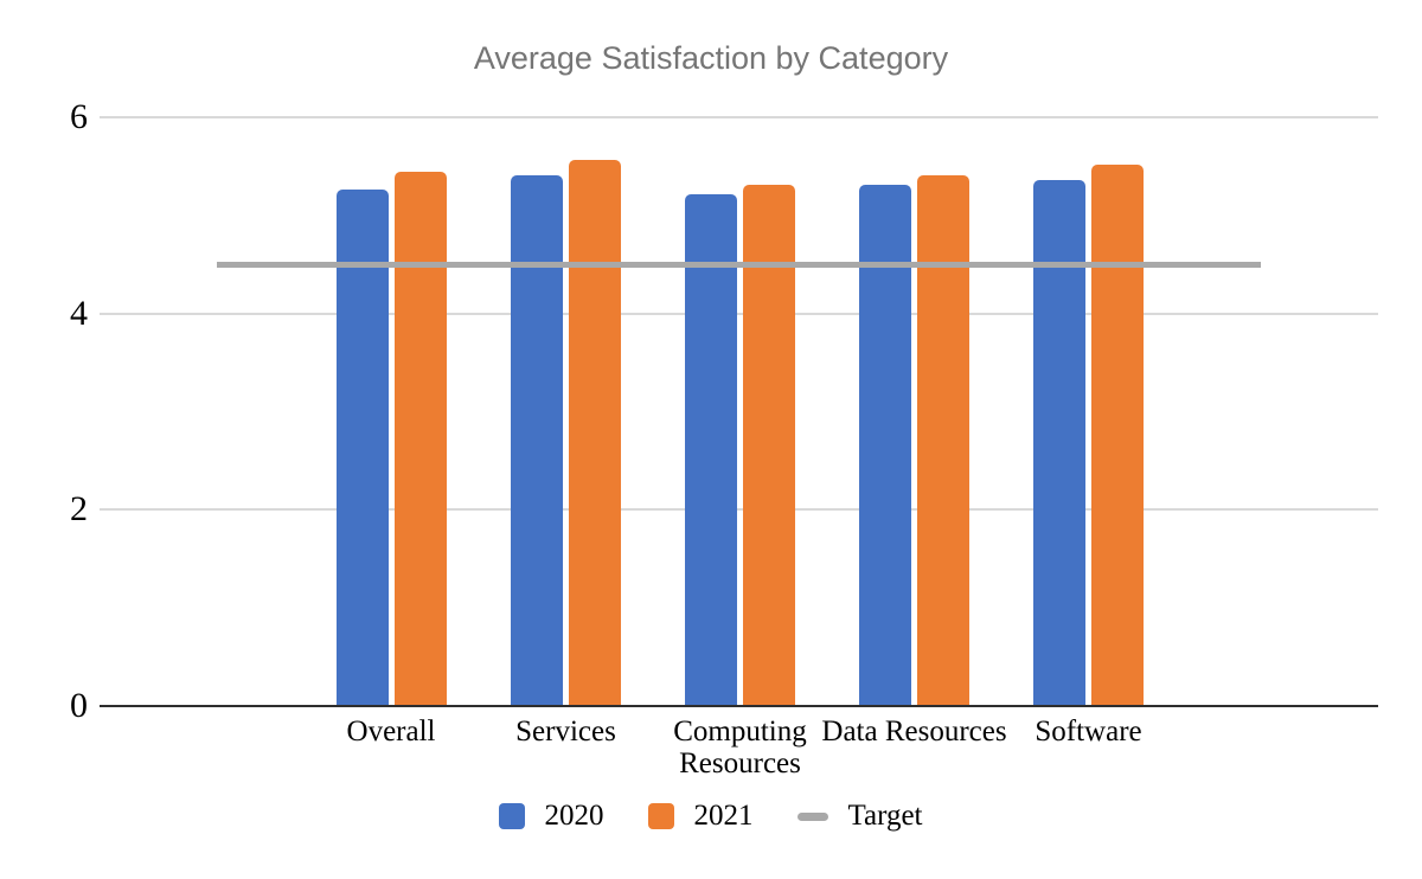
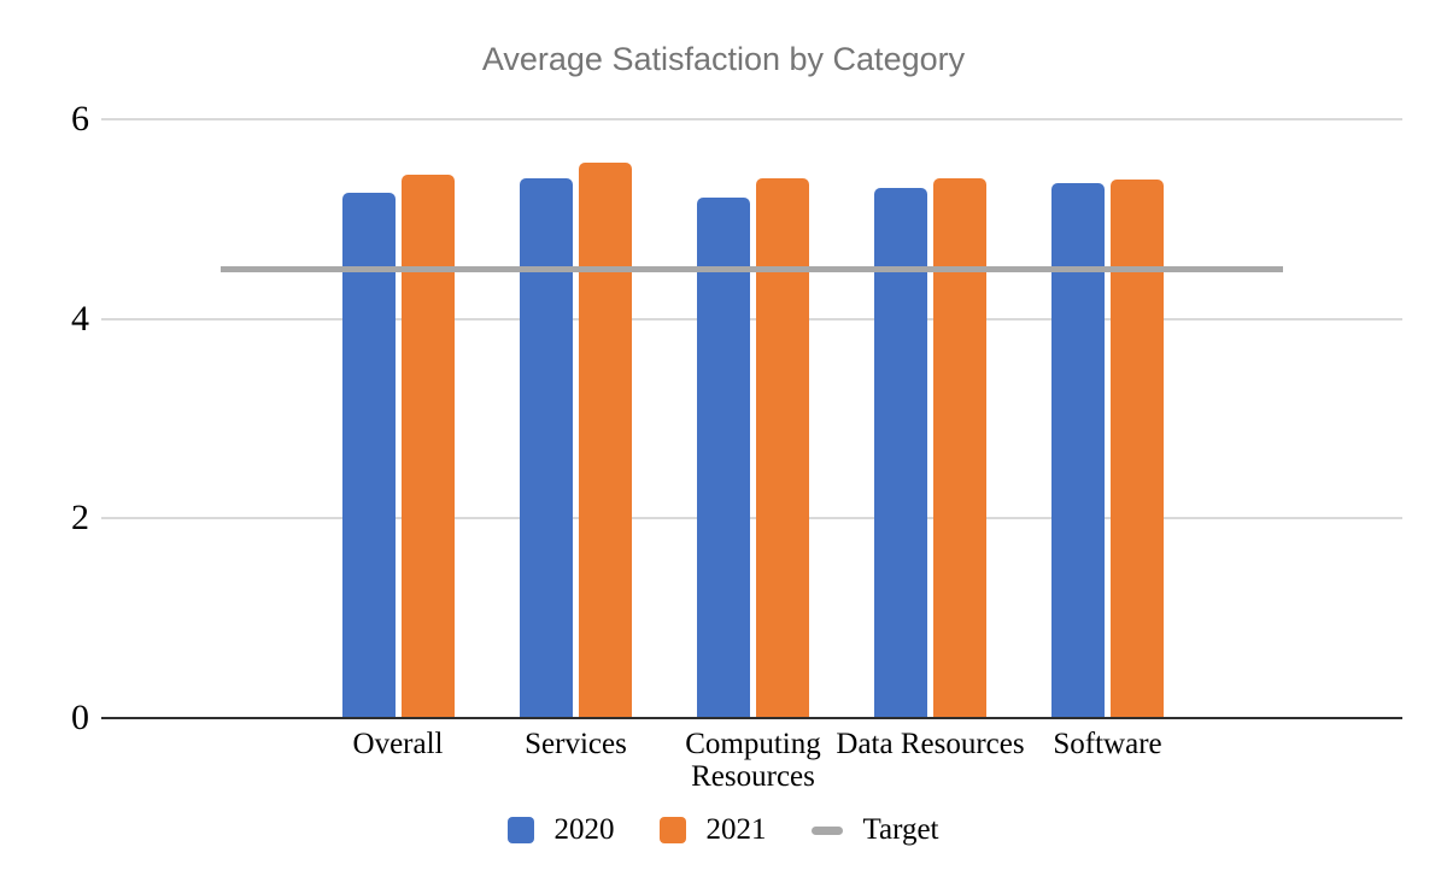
2021/Computing Resources: 5.3 -> 5.4
2021/Software: 5.5 -> 5.4
